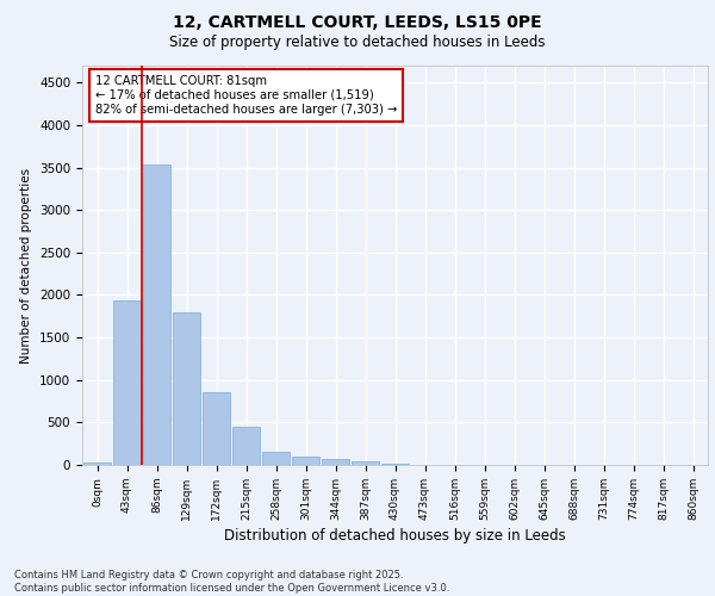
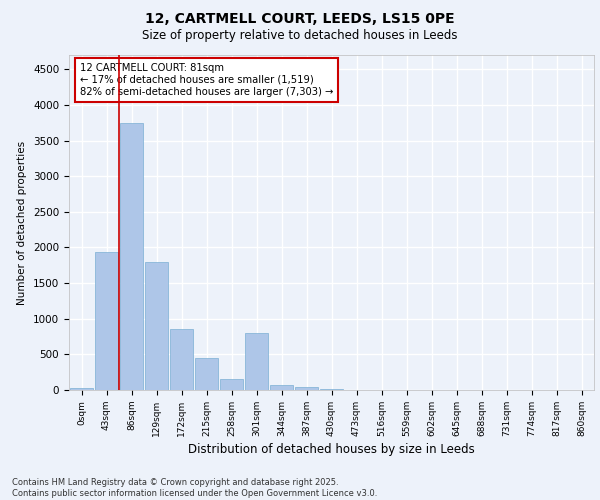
86sqm: 3530 -> 3740
301sqm: 100 -> 800
